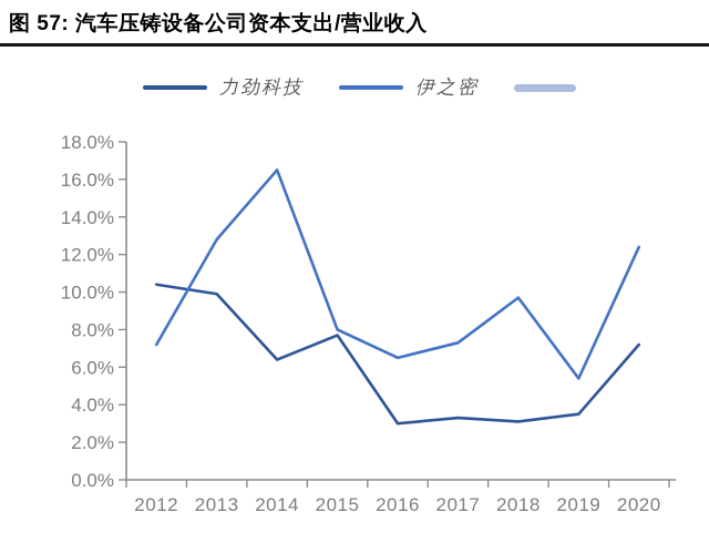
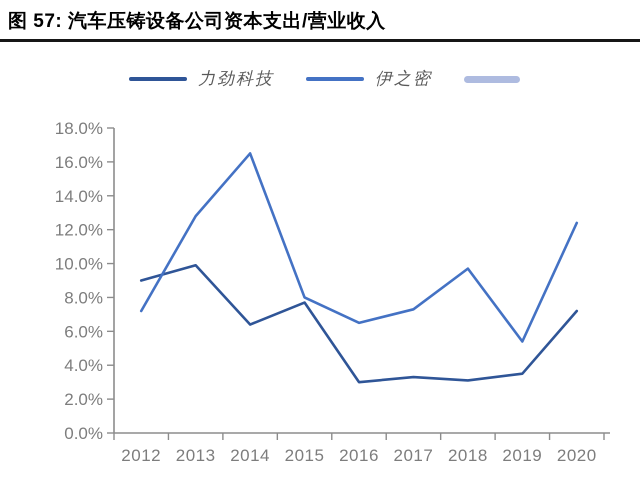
力劲科技/2012: 10.4% -> 9.0%
